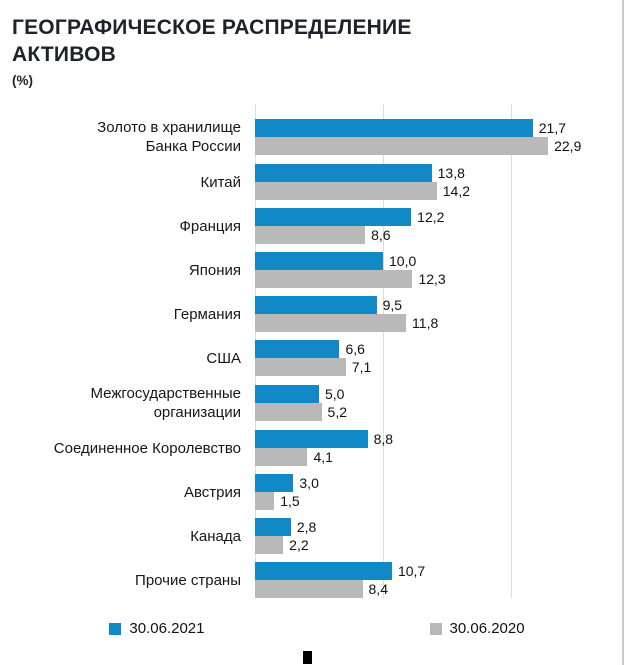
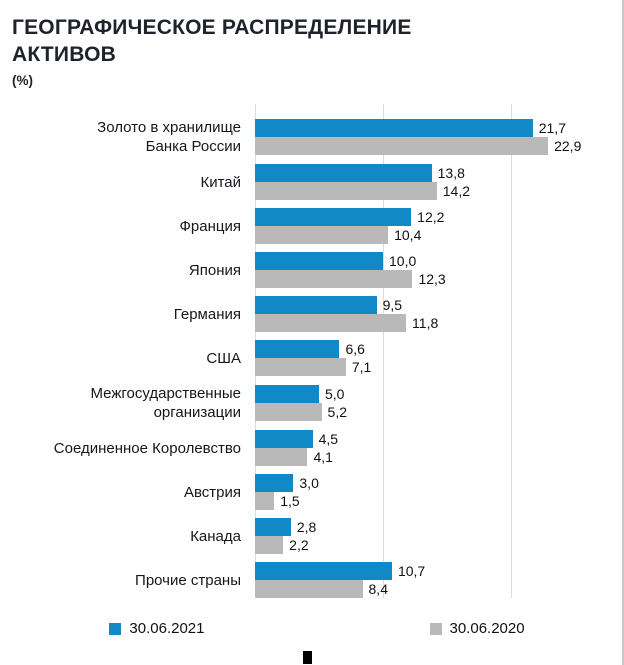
30.06.2020/Франция: 8,6 -> 10,4
30.06.2021/Соединенное Королевство: 8,8 -> 4,5
